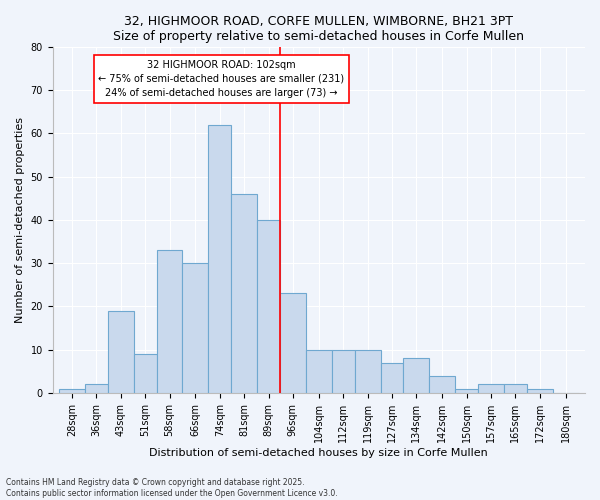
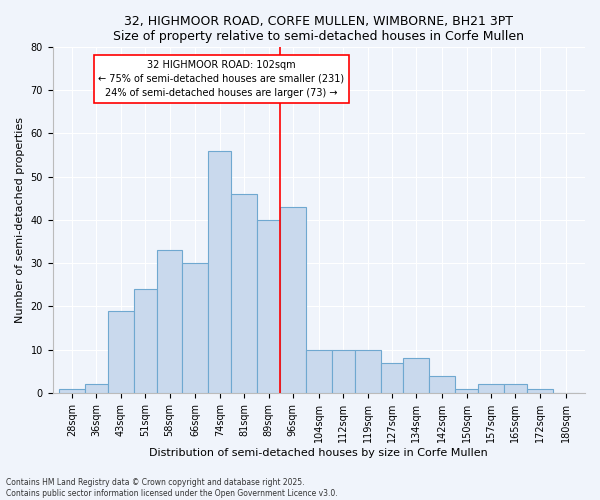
51sqm: 9 -> 24
74sqm: 62 -> 56
96sqm: 23 -> 43
